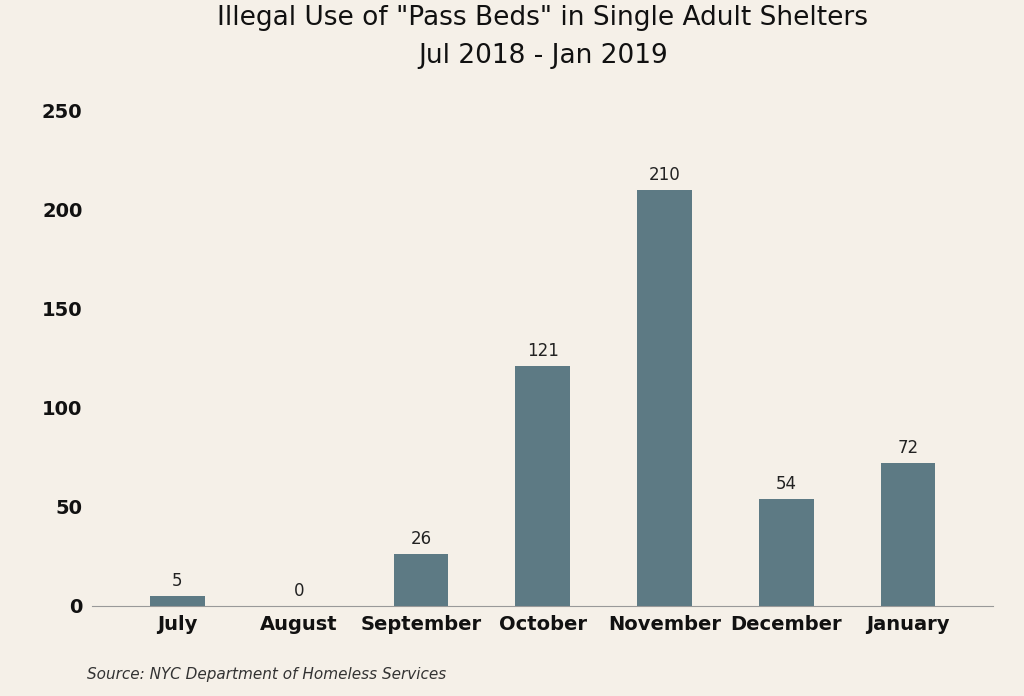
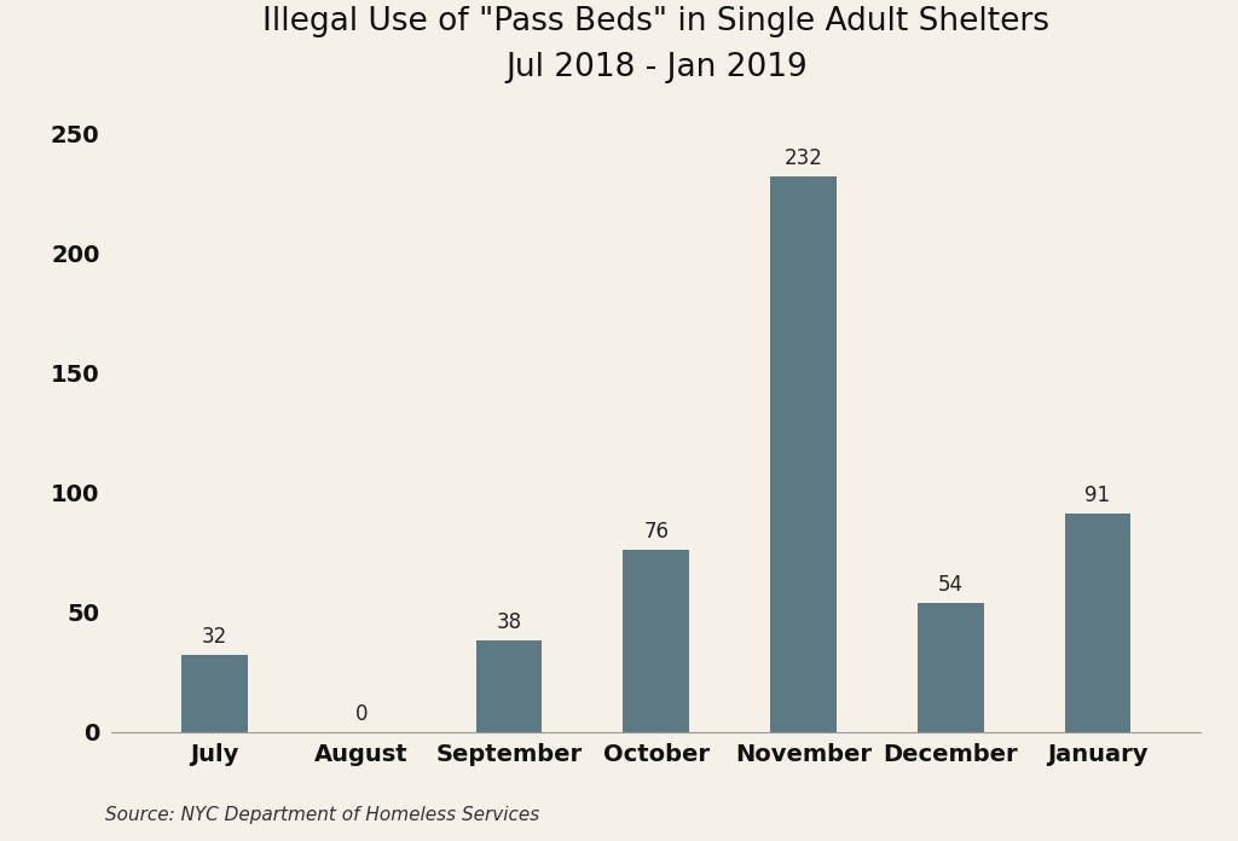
July: 5 -> 32
September: 26 -> 38
October: 121 -> 76
November: 210 -> 232
January: 72 -> 91
